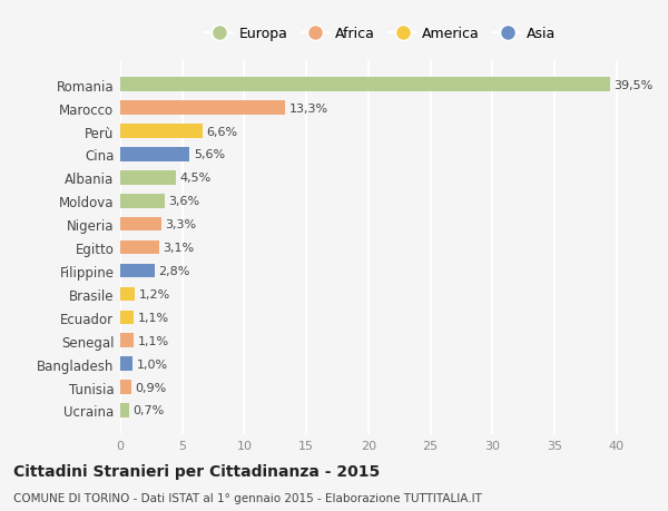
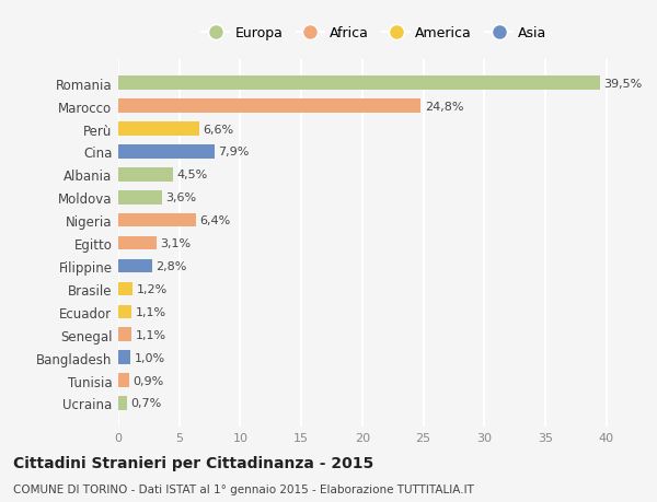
Marocco: 13,3% -> 24,8%
Cina: 5,6% -> 7,9%
Nigeria: 3,3% -> 6,4%
